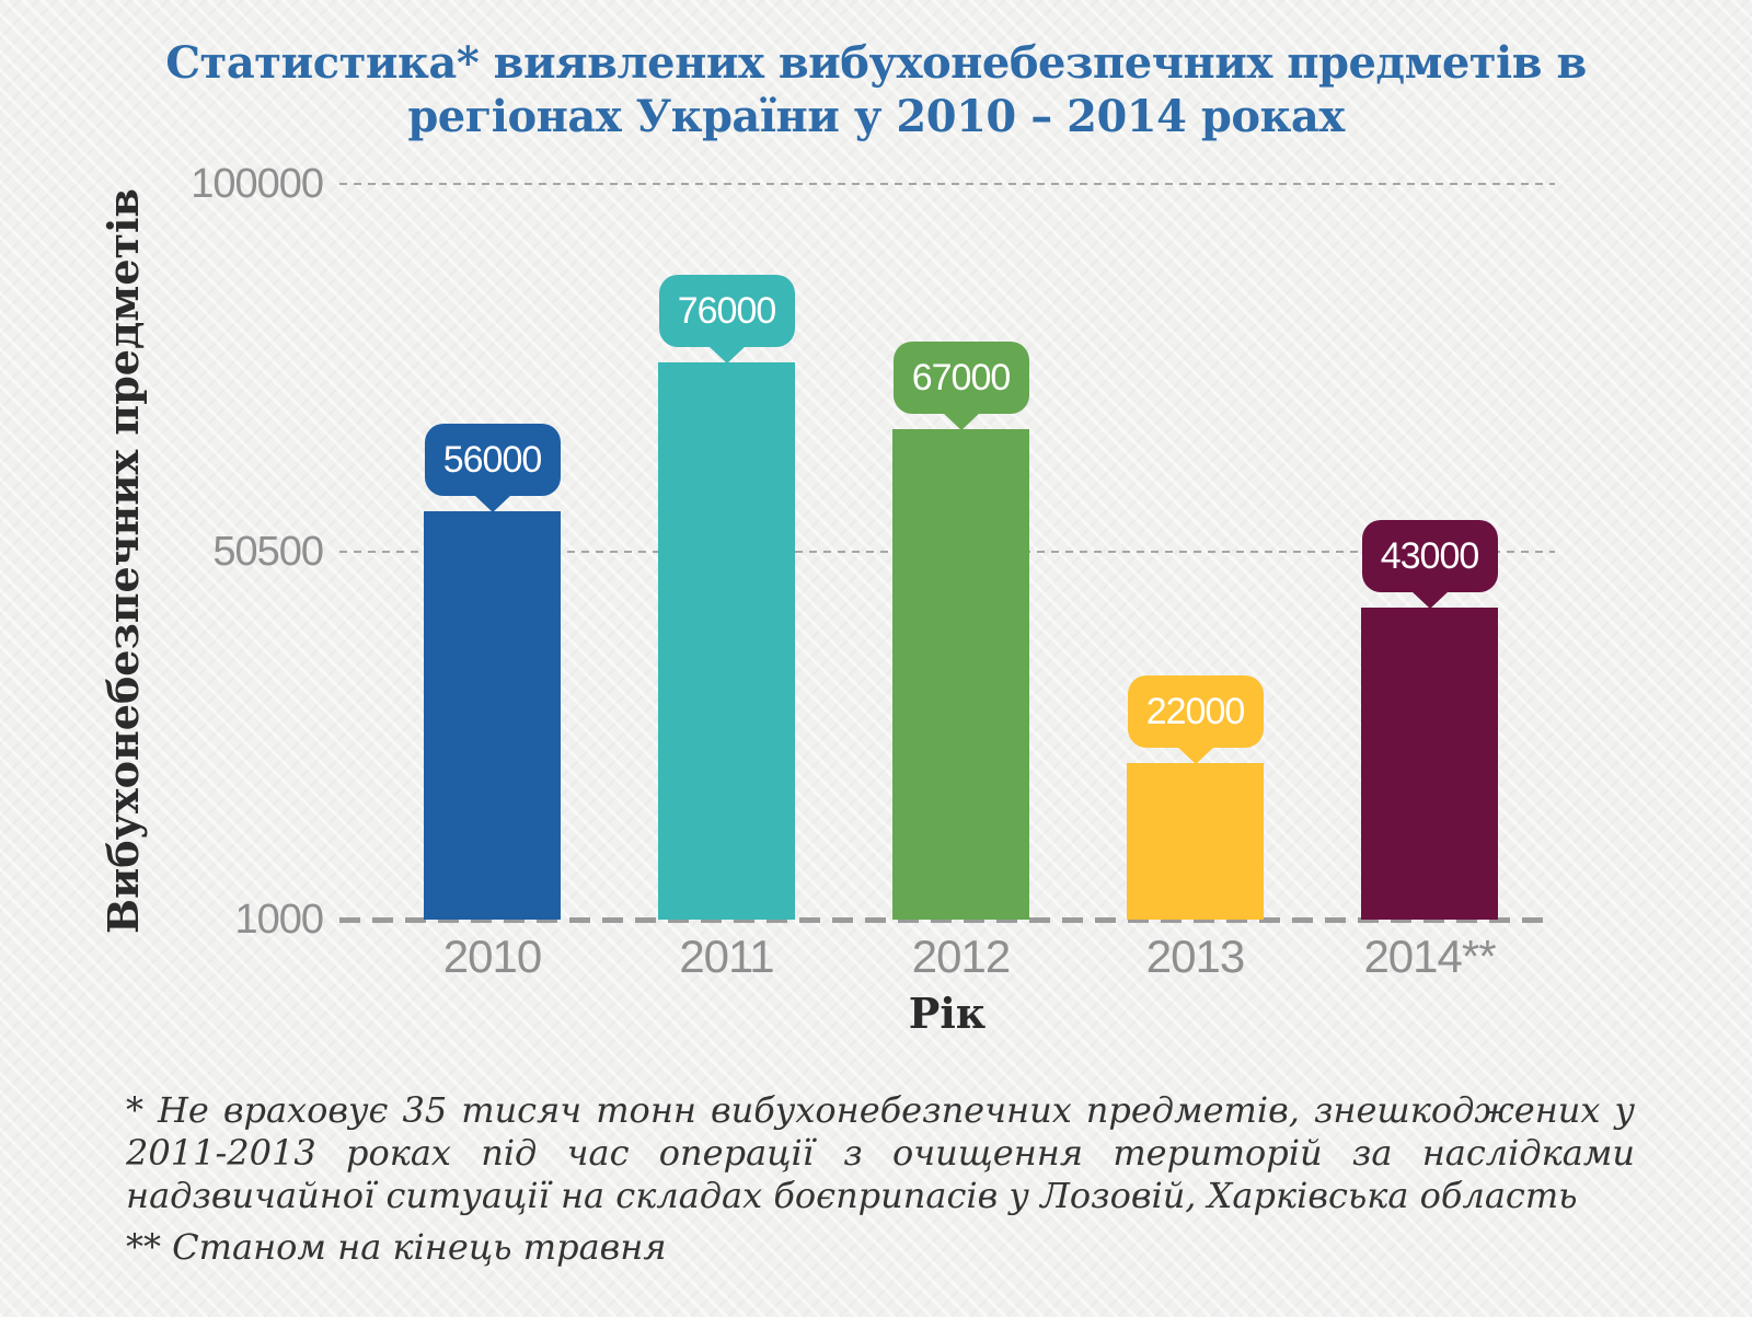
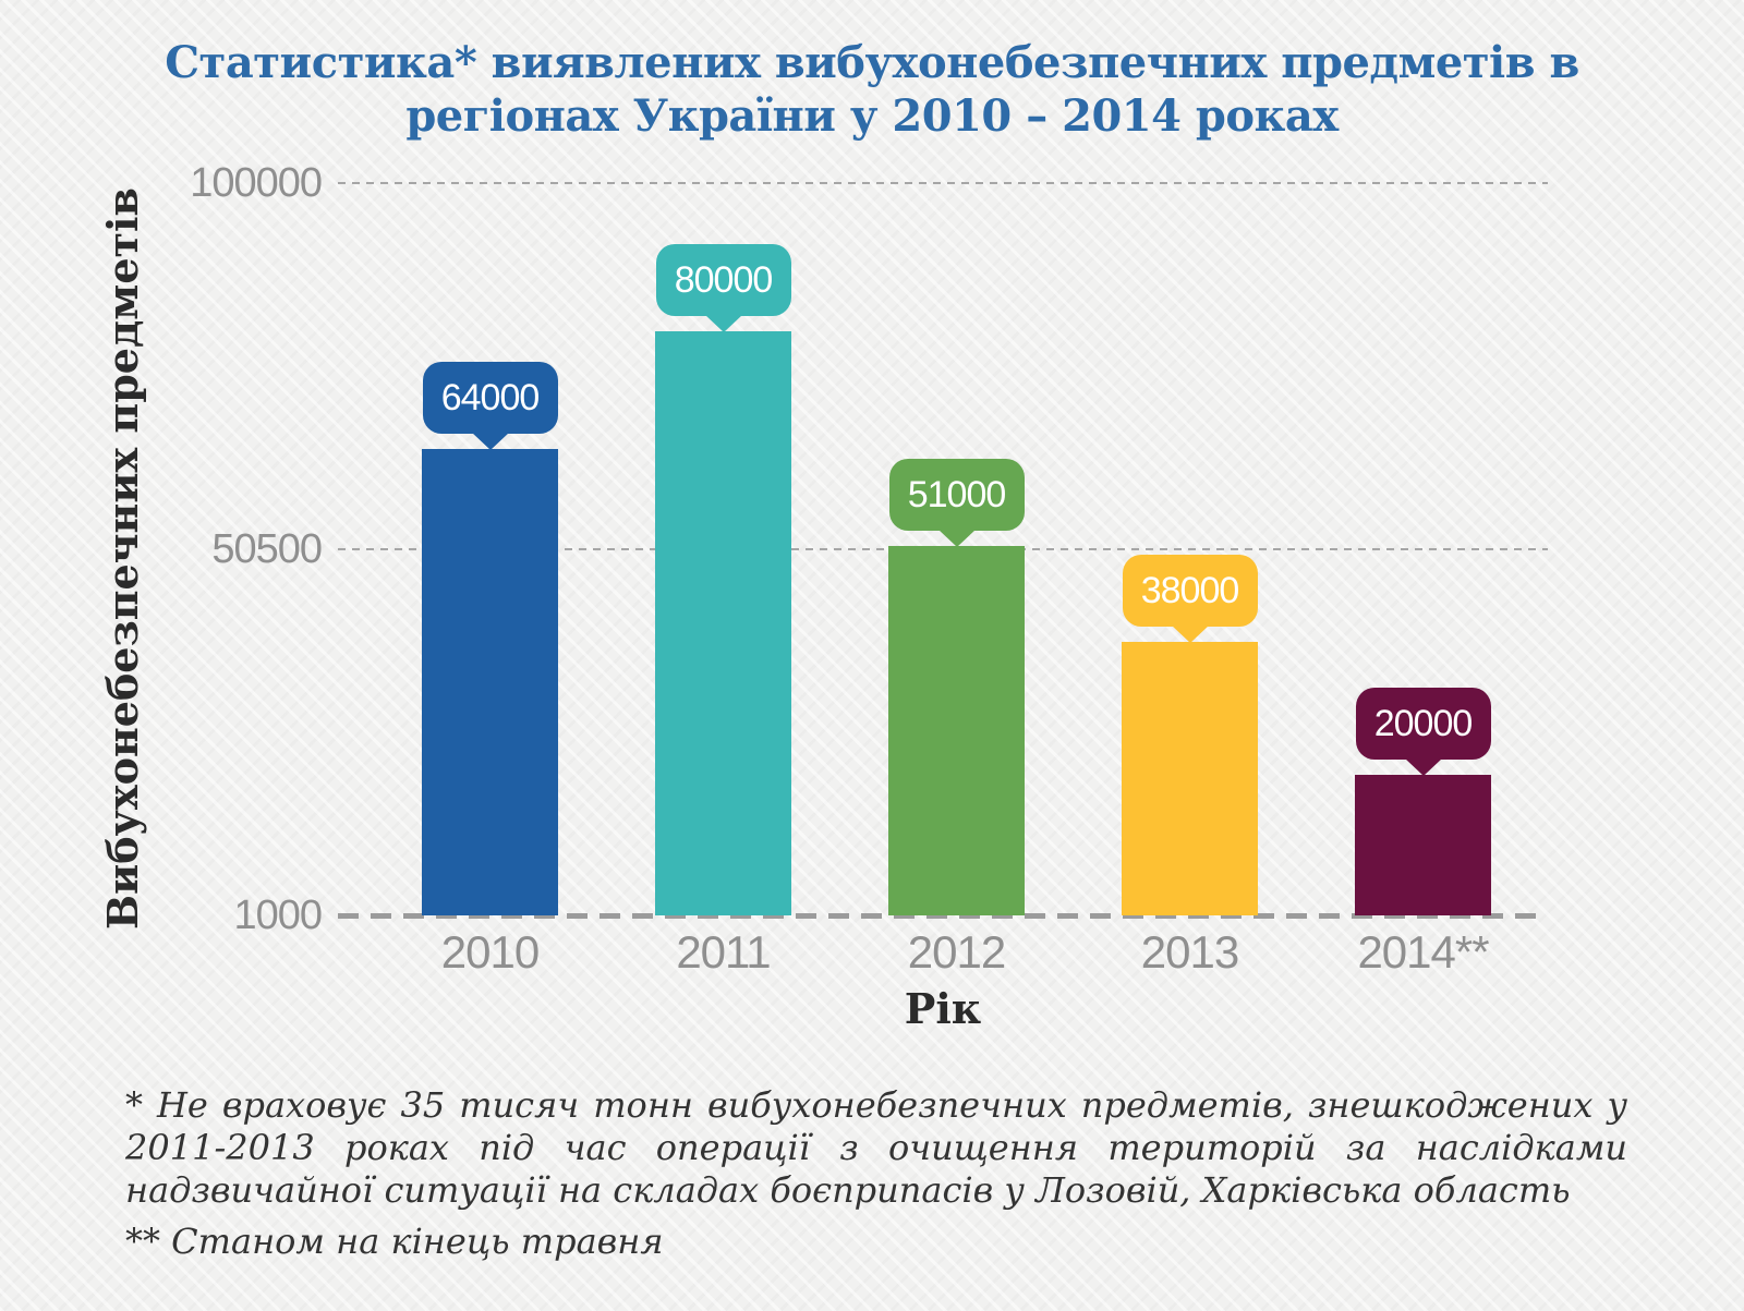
2010: 56000 -> 64000
2011: 76000 -> 80000
2012: 67000 -> 51000
2013: 22000 -> 38000
2014**: 43000 -> 20000
